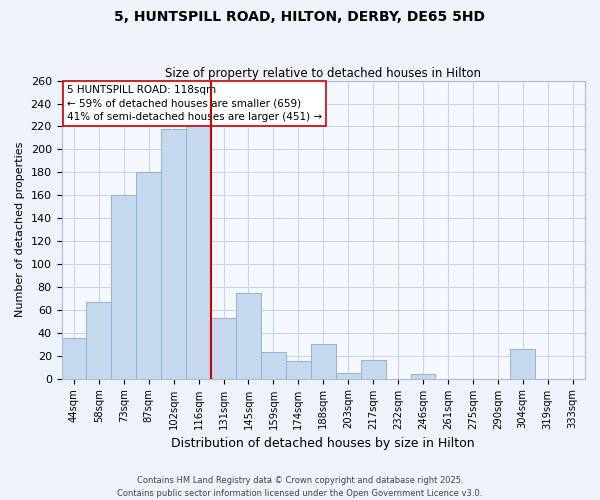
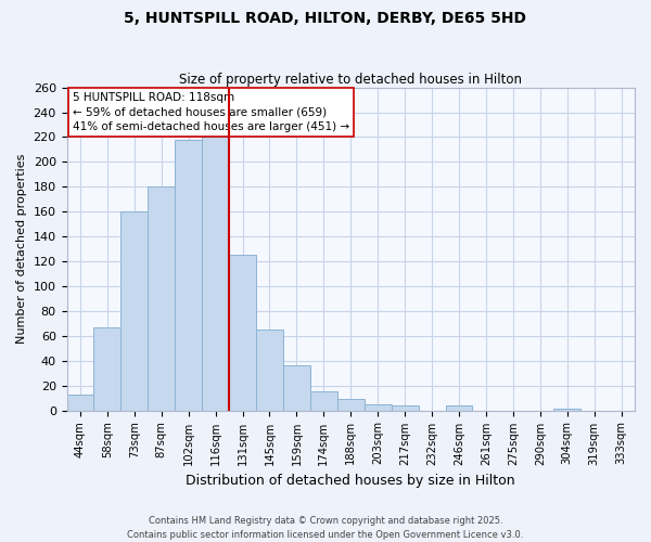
44sqm: 35 -> 13
131sqm: 53 -> 125
145sqm: 75 -> 65
159sqm: 23 -> 36
188sqm: 30 -> 9
217sqm: 16 -> 4
304sqm: 26 -> 1
